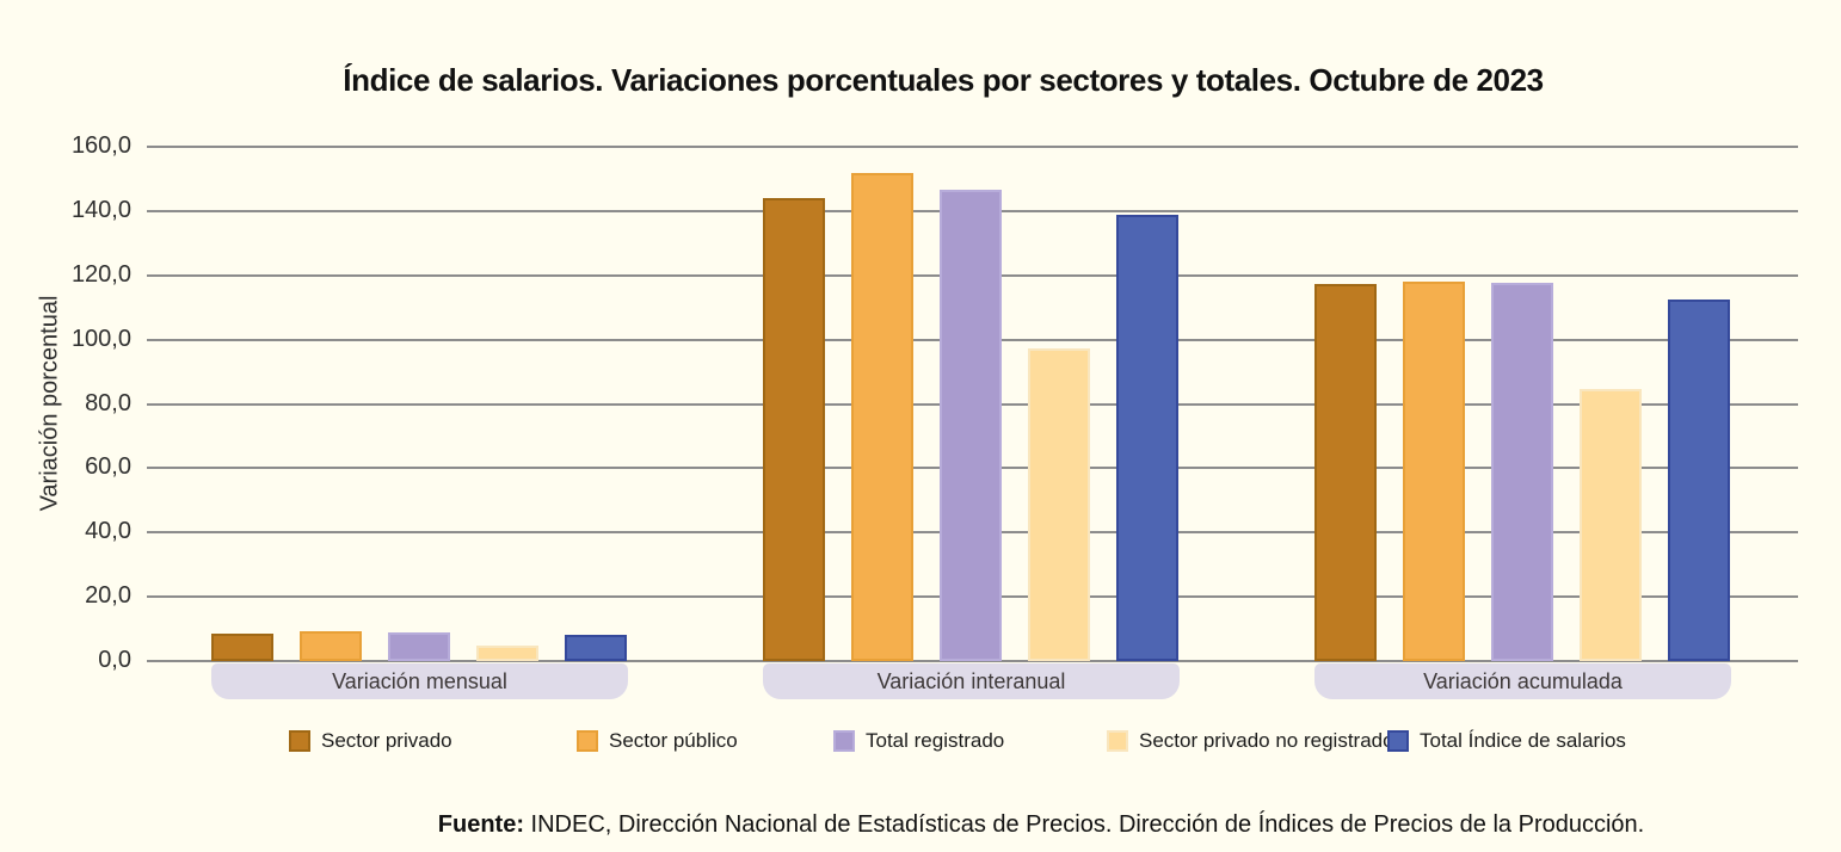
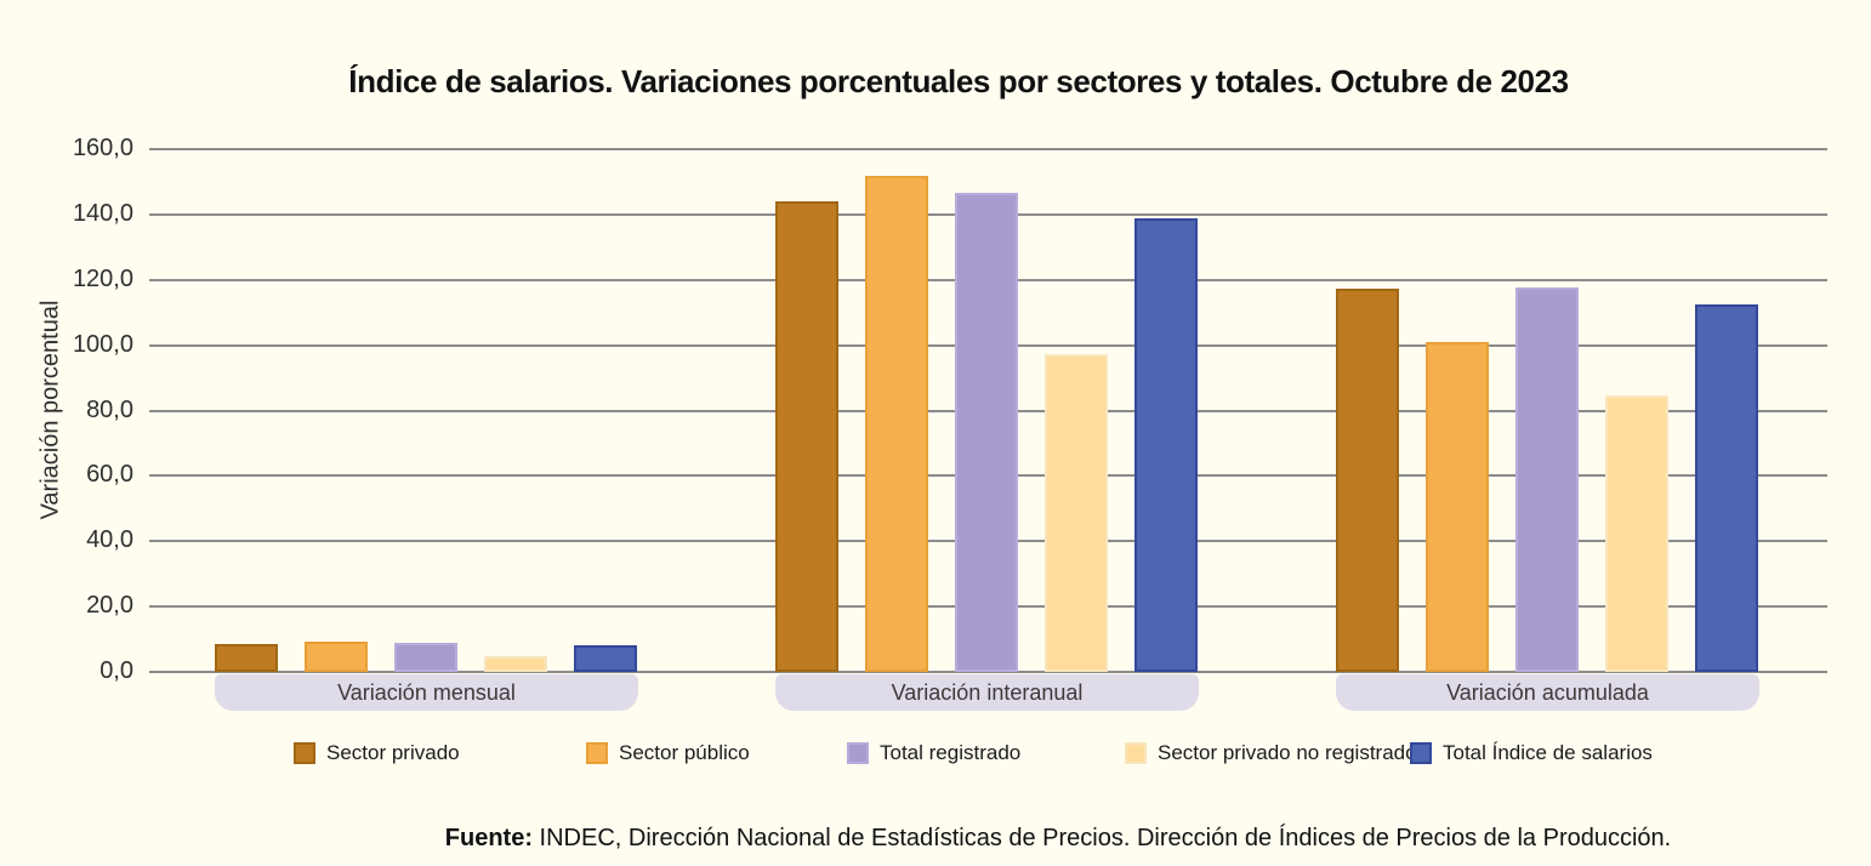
Sector público/Variación acumulada: 118 -> 101
